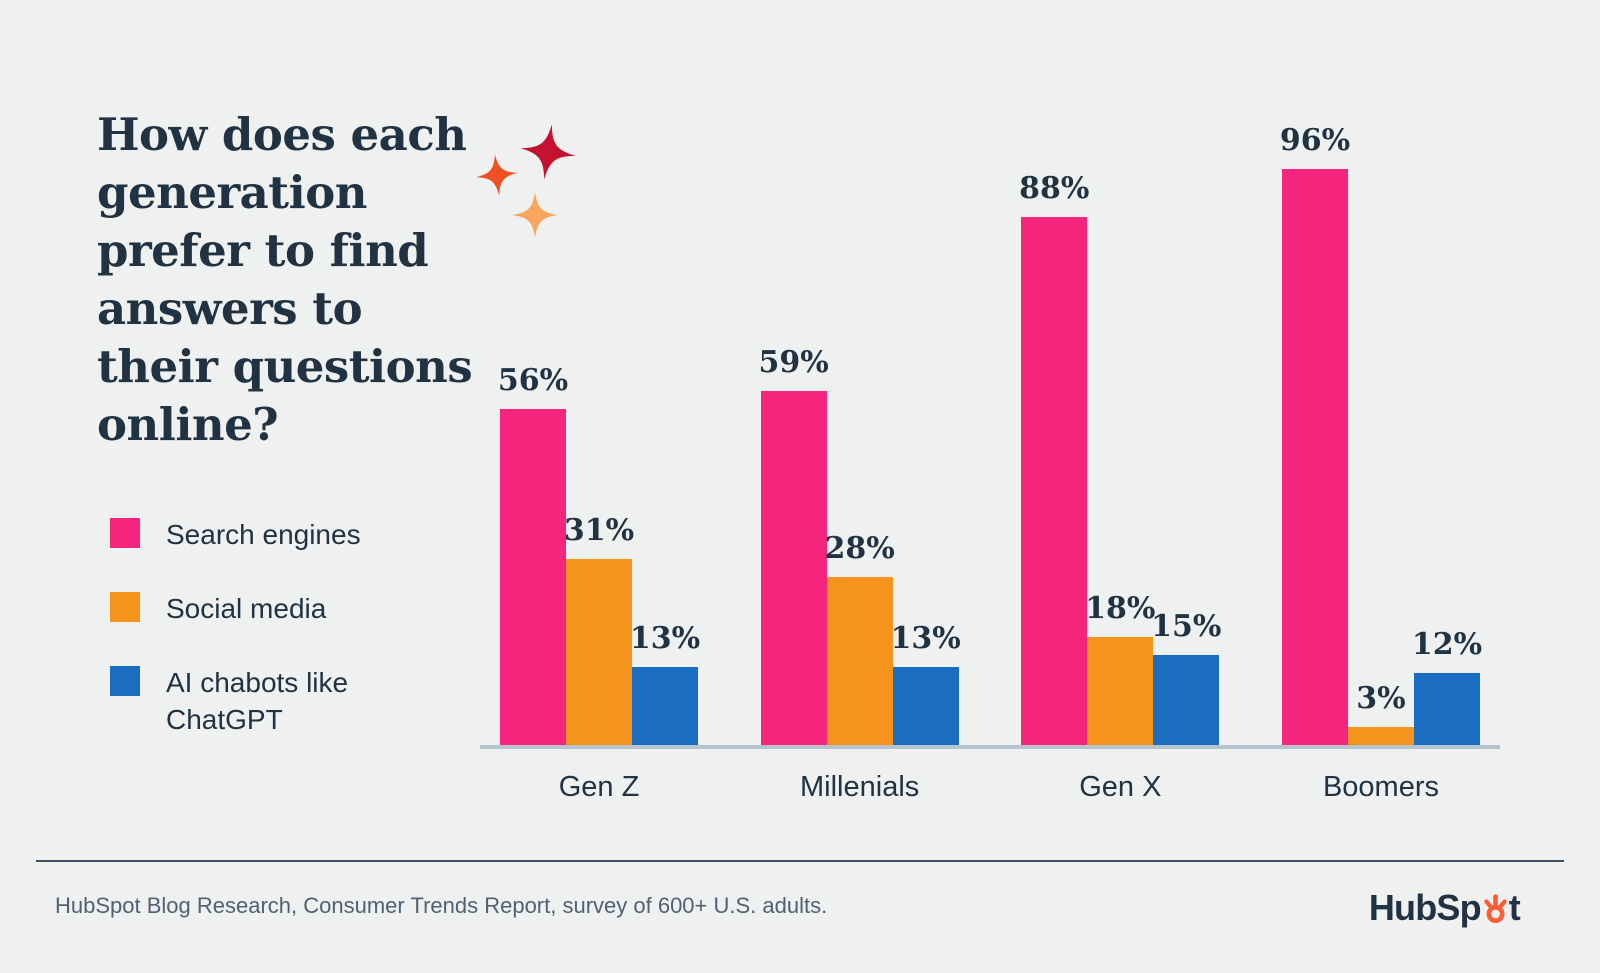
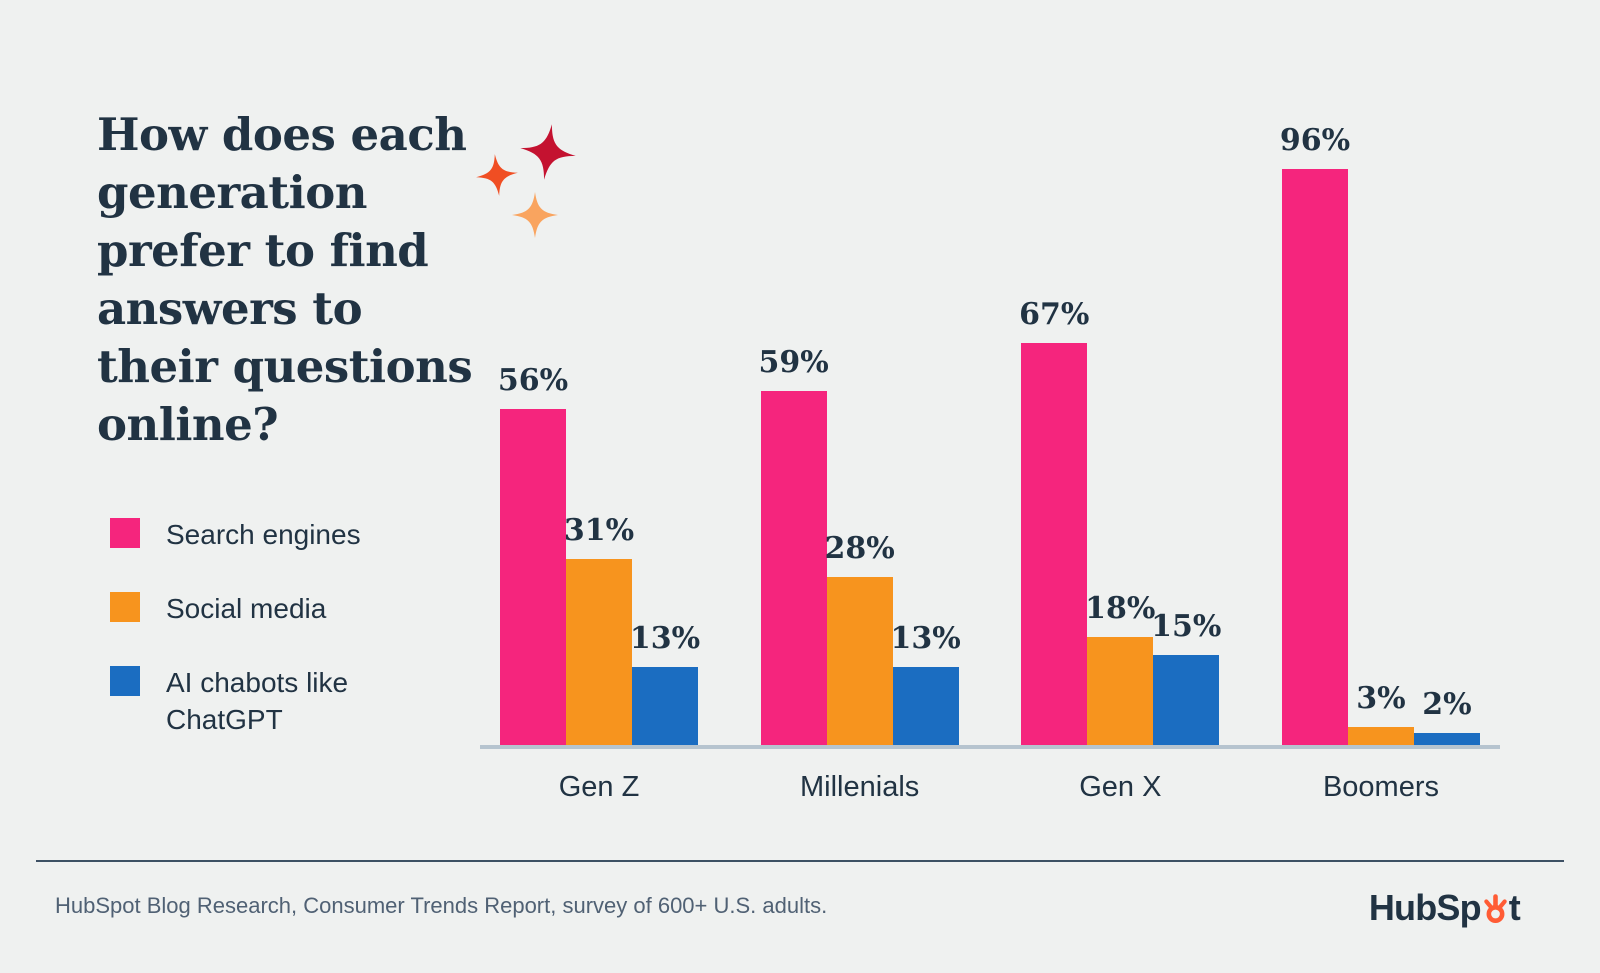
Search engines/Gen X: 88% -> 67%
AI chabots like ChatGPT/Boomers: 12% -> 2%
